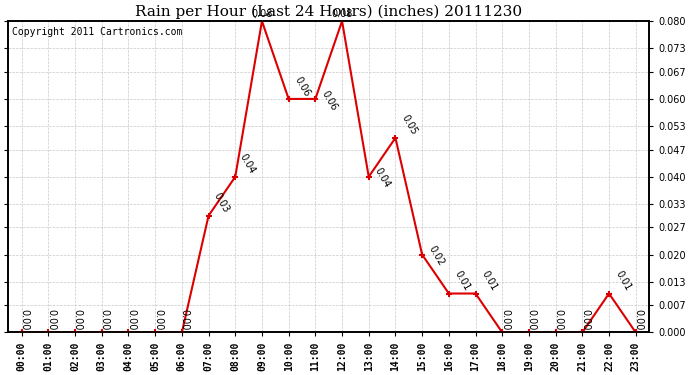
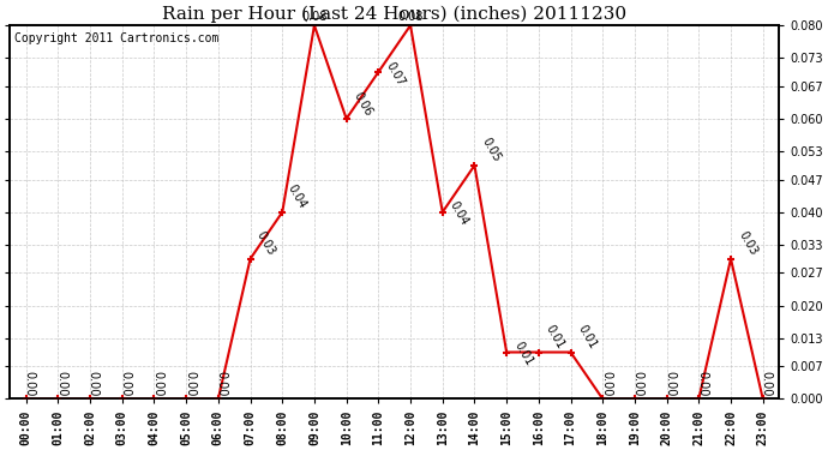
11:00: 0.06 -> 0.07
15:00: 0.02 -> 0.01
22:00: 0.01 -> 0.03
